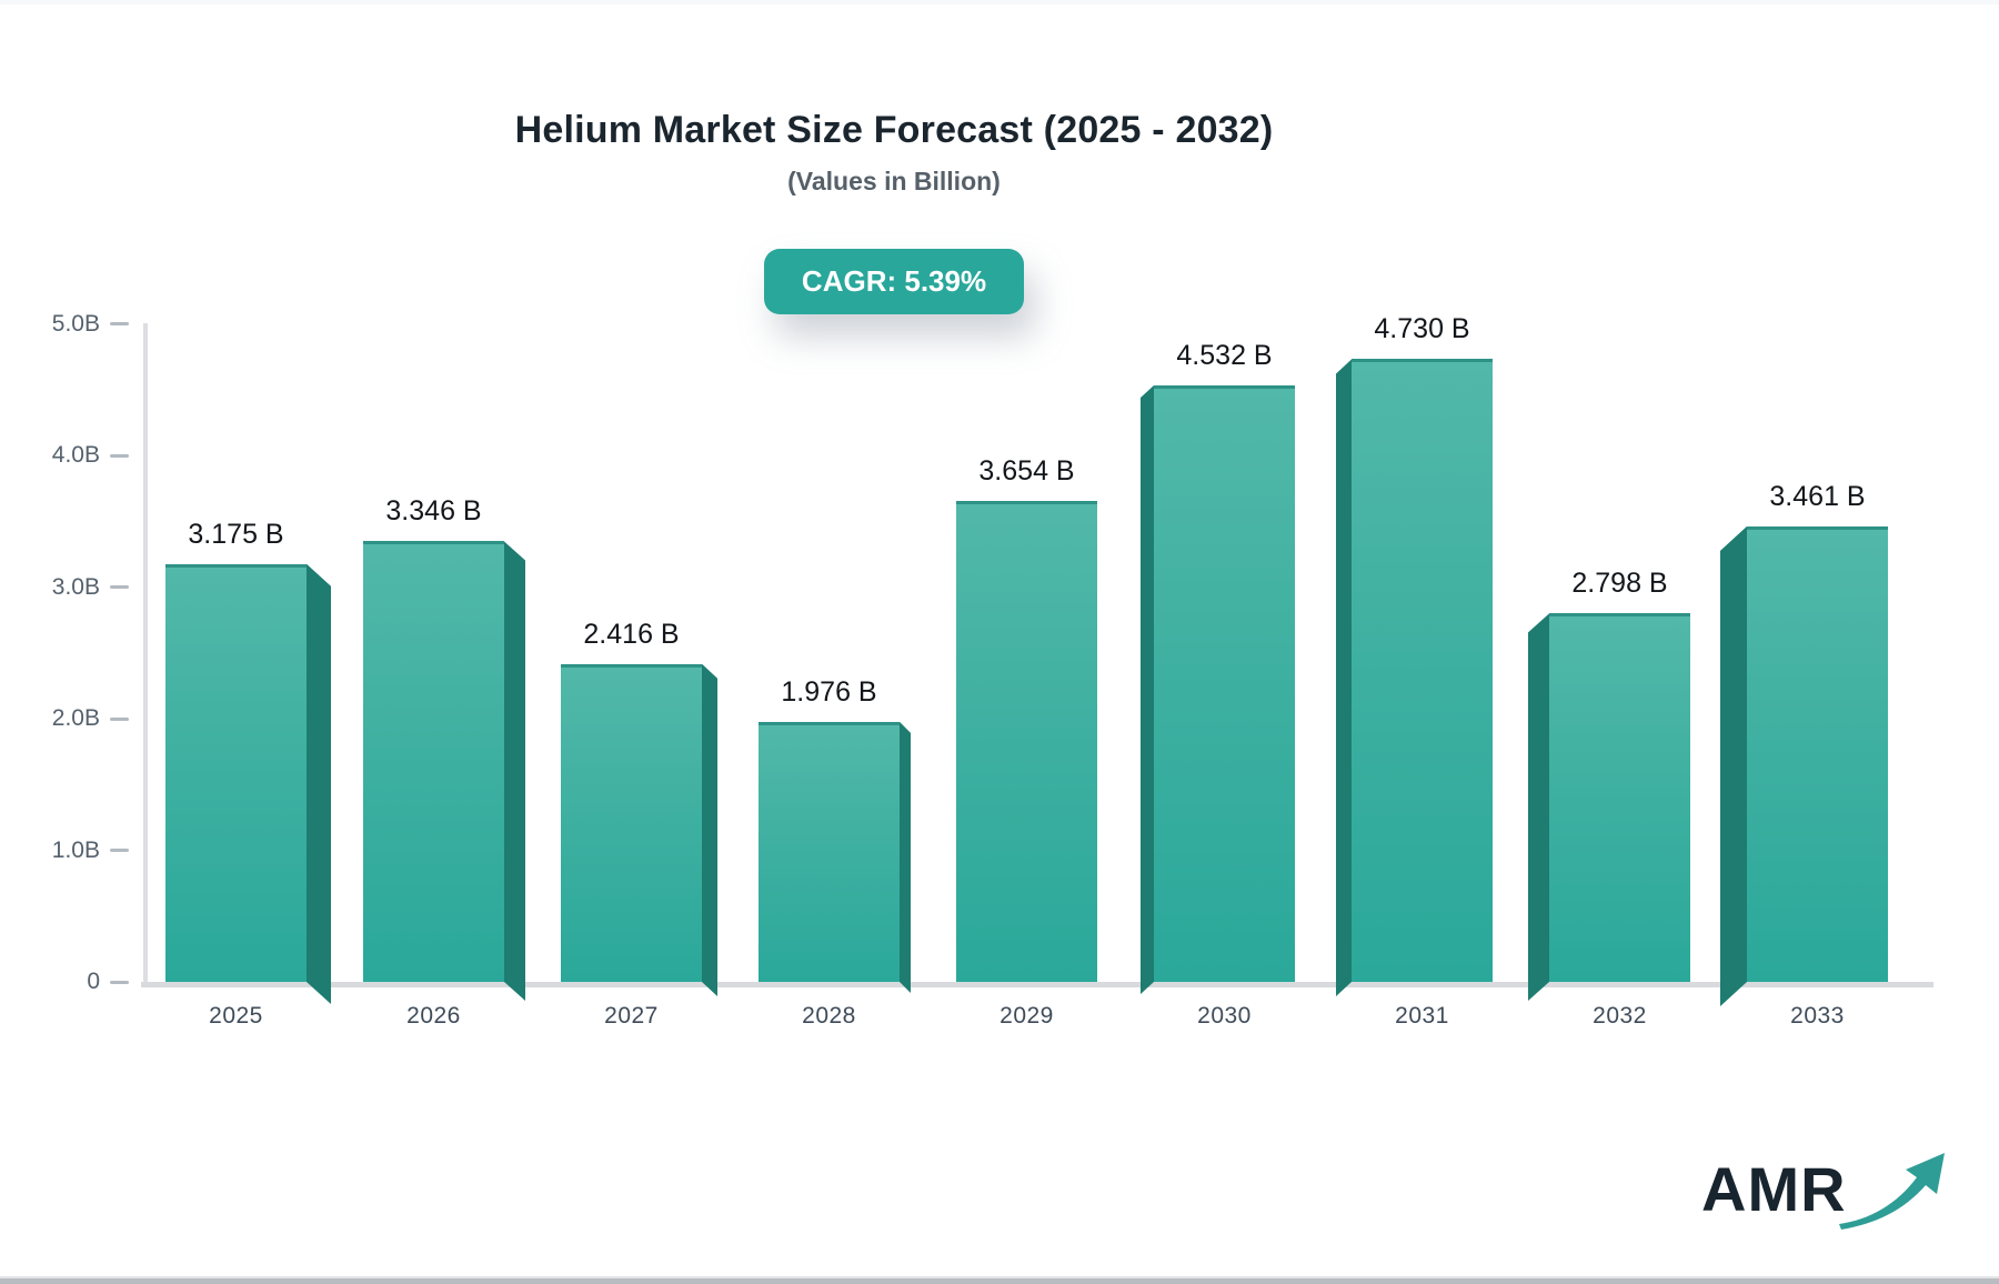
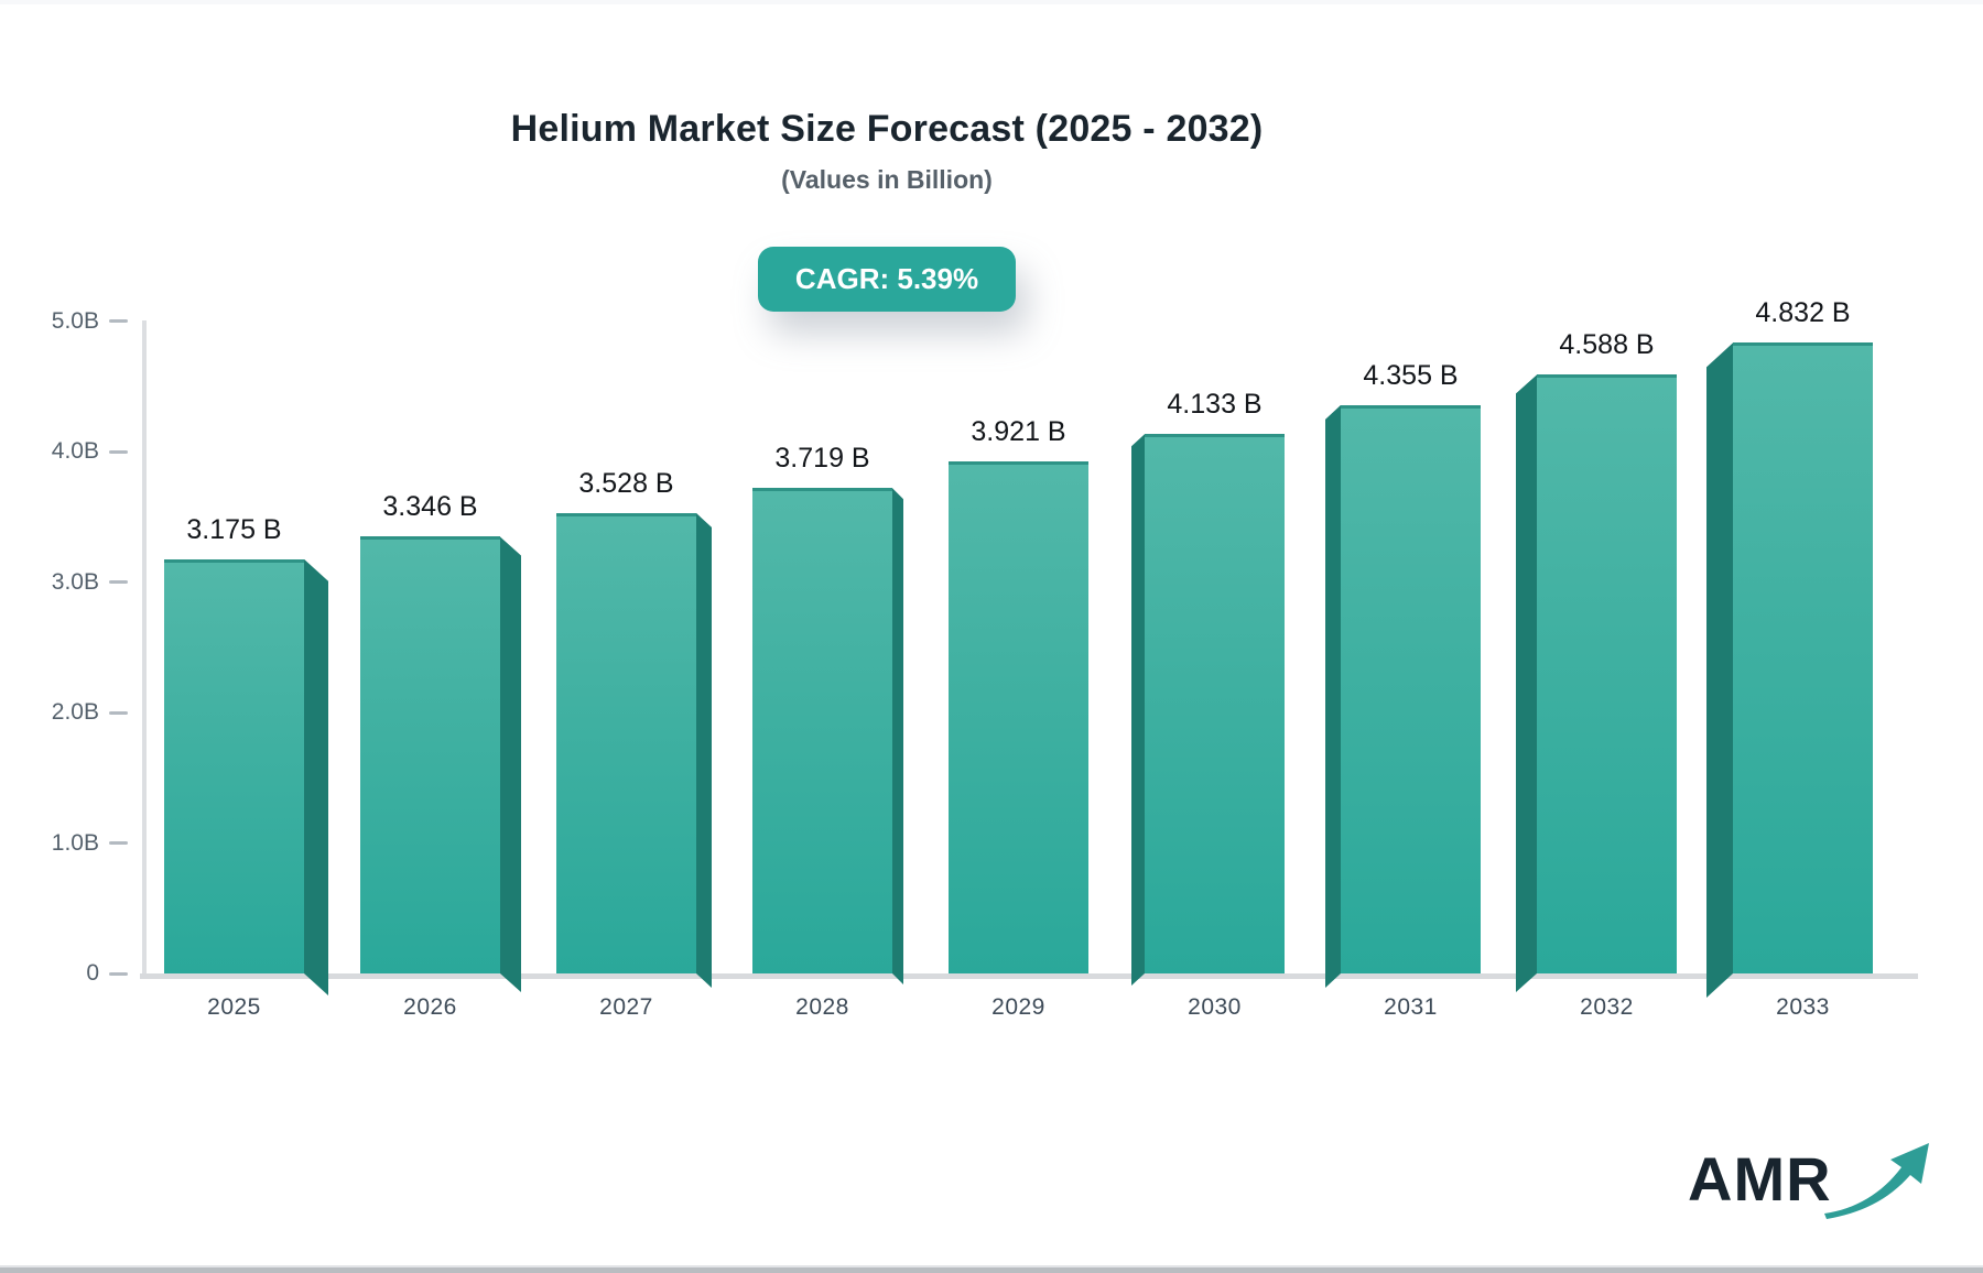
2027: 2.416 -> 3.528
2028: 1.976 -> 3.719
2029: 3.654 -> 3.921
2030: 4.532 -> 4.133
2031: 4.730 -> 4.355
2032: 2.798 -> 4.588
2033: 3.461 -> 4.832
